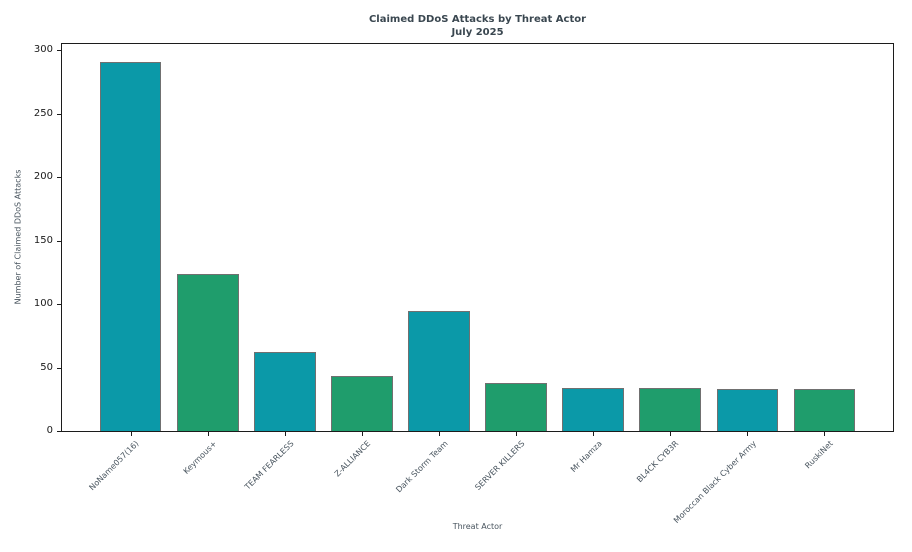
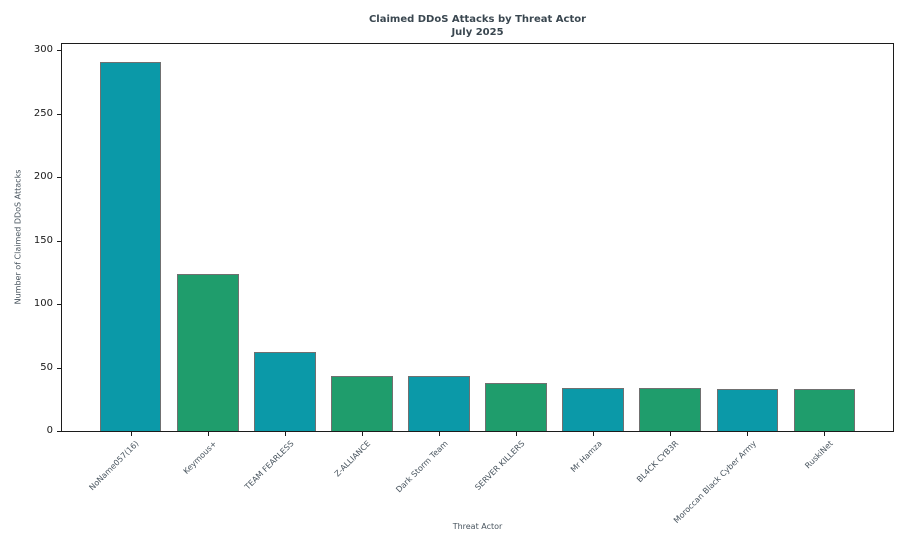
Dark Storm Team: 95 -> 43
